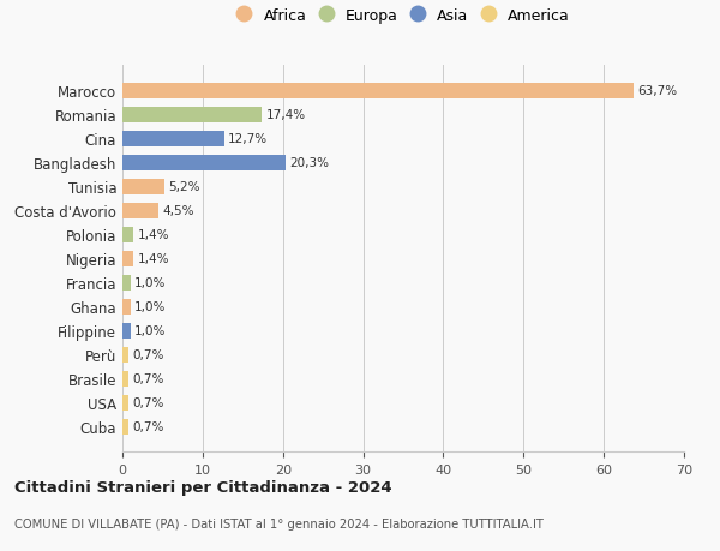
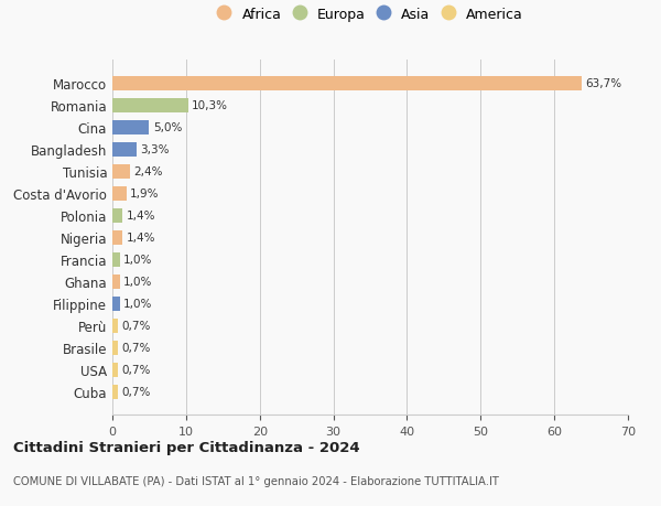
Romania: 17,4% -> 10,3%
Cina: 12,7% -> 5,0%
Bangladesh: 20,3% -> 3,3%
Tunisia: 5,2% -> 2,4%
Costa d'Avorio: 4,5% -> 1,9%
